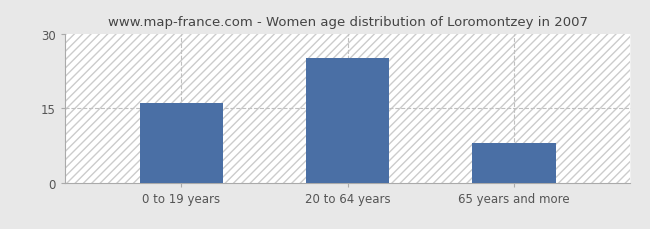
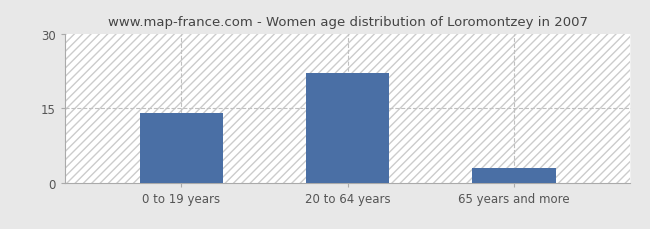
0 to 19 years: 16 -> 14
20 to 64 years: 25 -> 22
65 years and more: 8 -> 3
